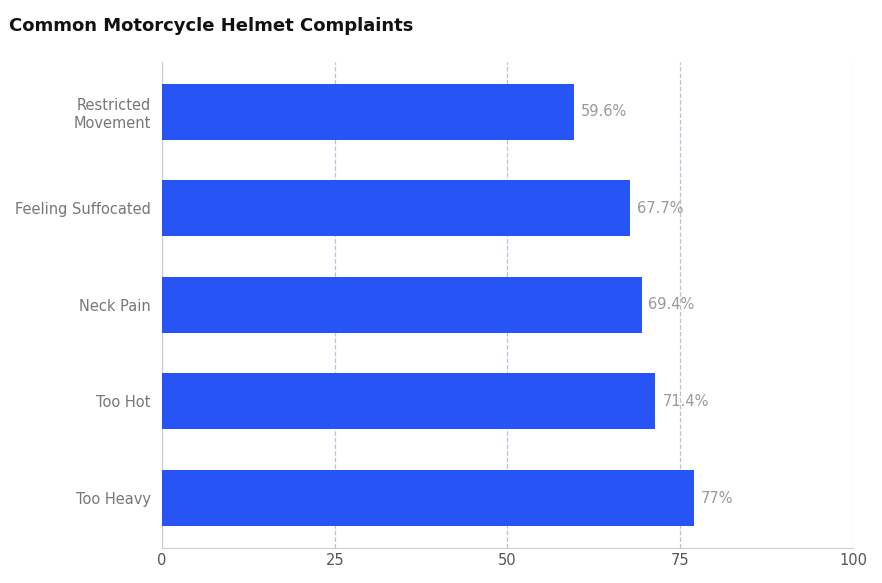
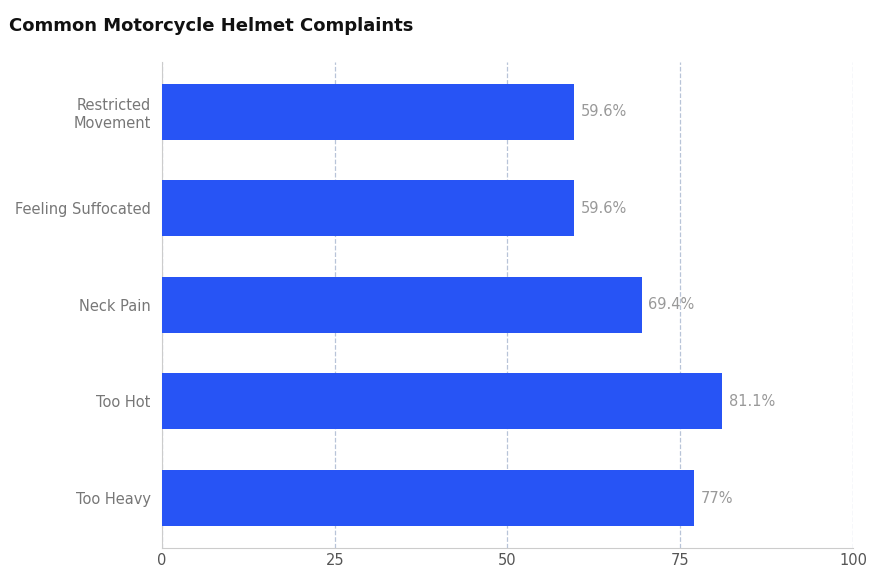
Feeling Suffocated: 67.7% -> 59.6%
Too Hot: 71.4% -> 81.1%
